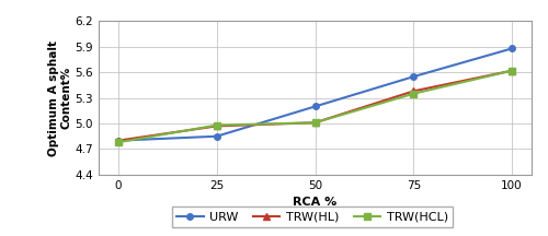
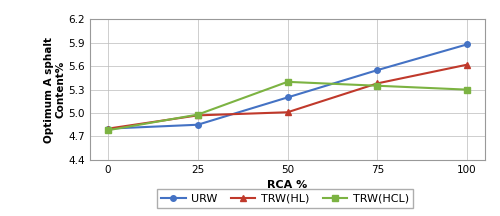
TRW(HCL)/50: 5.01 -> 5.40
TRW(HCL)/100: 5.62 -> 5.30
